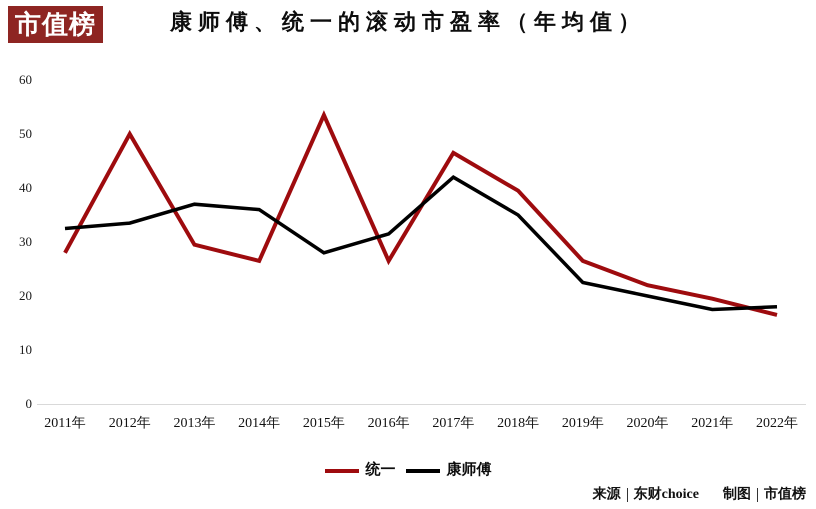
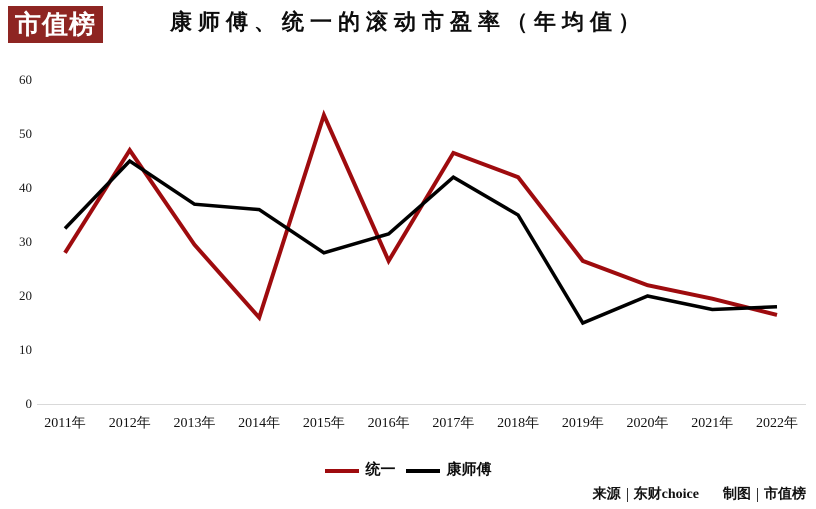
统一/2012年: 50 -> 47
康师傅/2012年: 34 -> 45
统一/2014年: 26 -> 16
统一/2018年: 40 -> 42
康师傅/2019年: 22 -> 15
